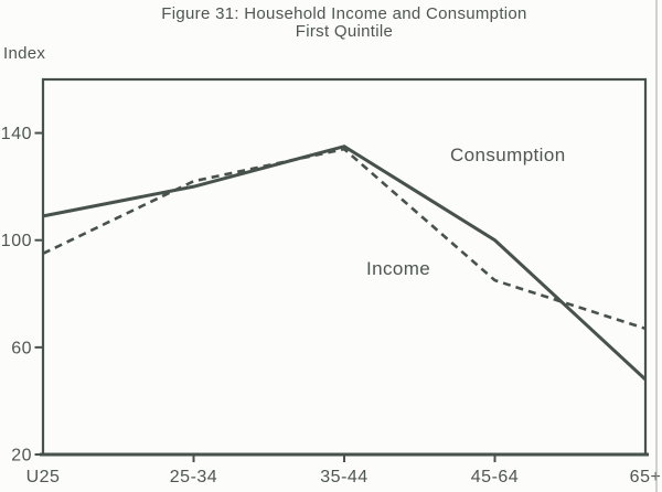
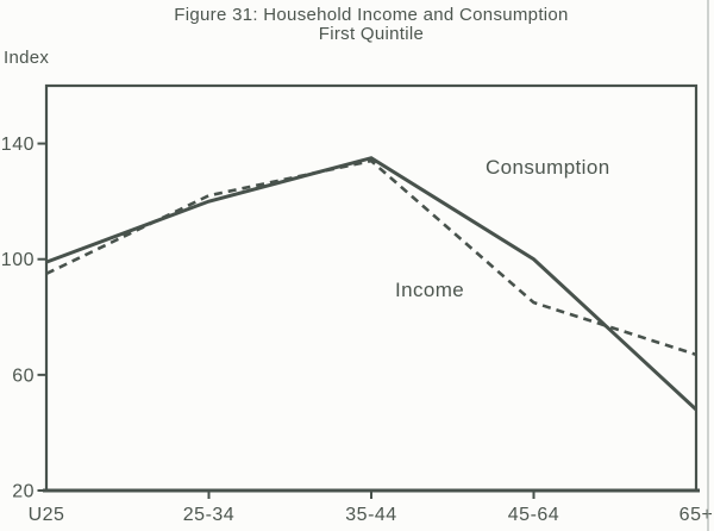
Consumption/U25: 109 -> 99
